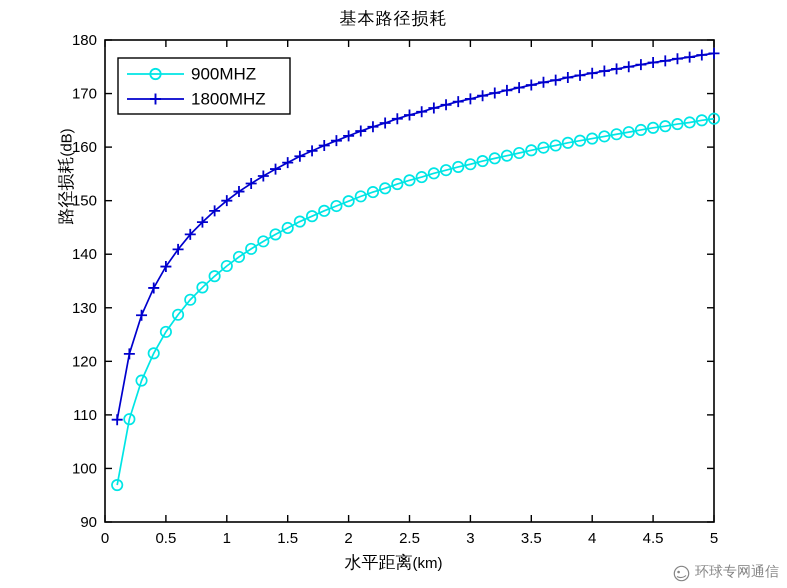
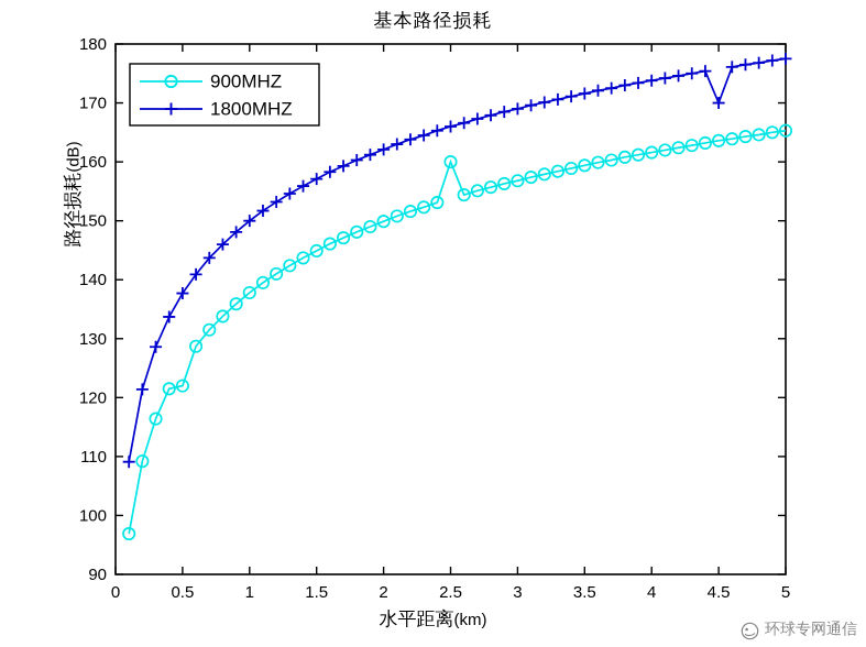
900MHZ/0.5: 126 -> 122
900MHZ/2.5: 154 -> 160
1800MHZ/4.5: 176 -> 170
